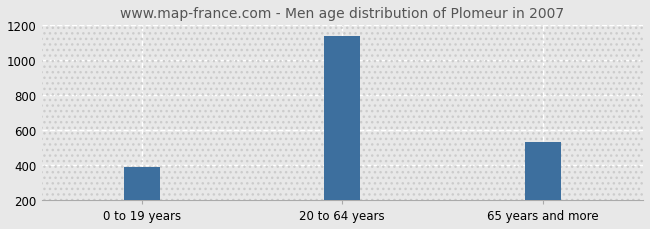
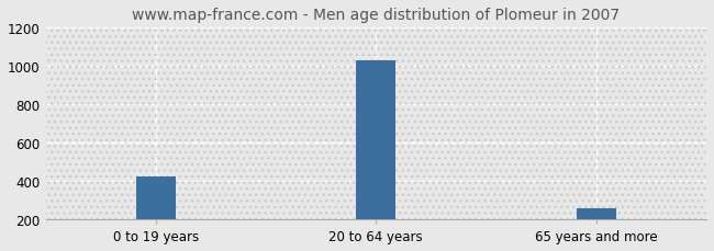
0 to 19 years: 390 -> 420
20 to 64 years: 1140 -> 1030
65 years and more: 530 -> 260
